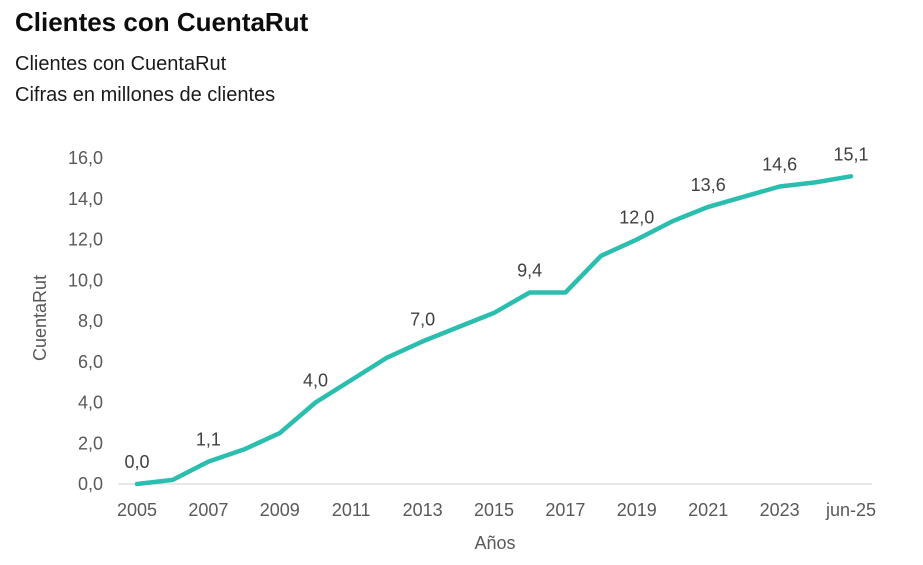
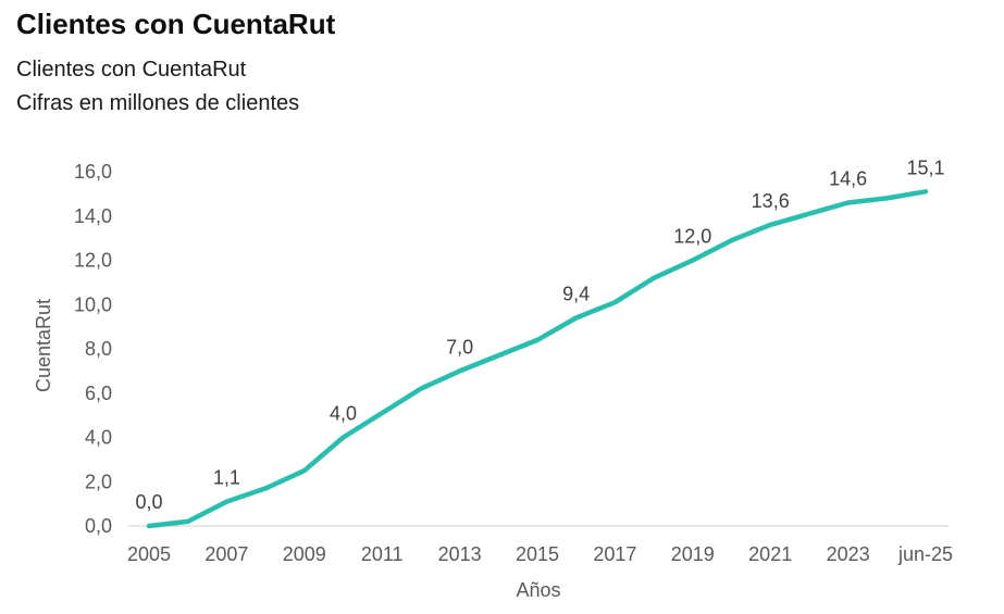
2017: 9,4 -> 10,1
